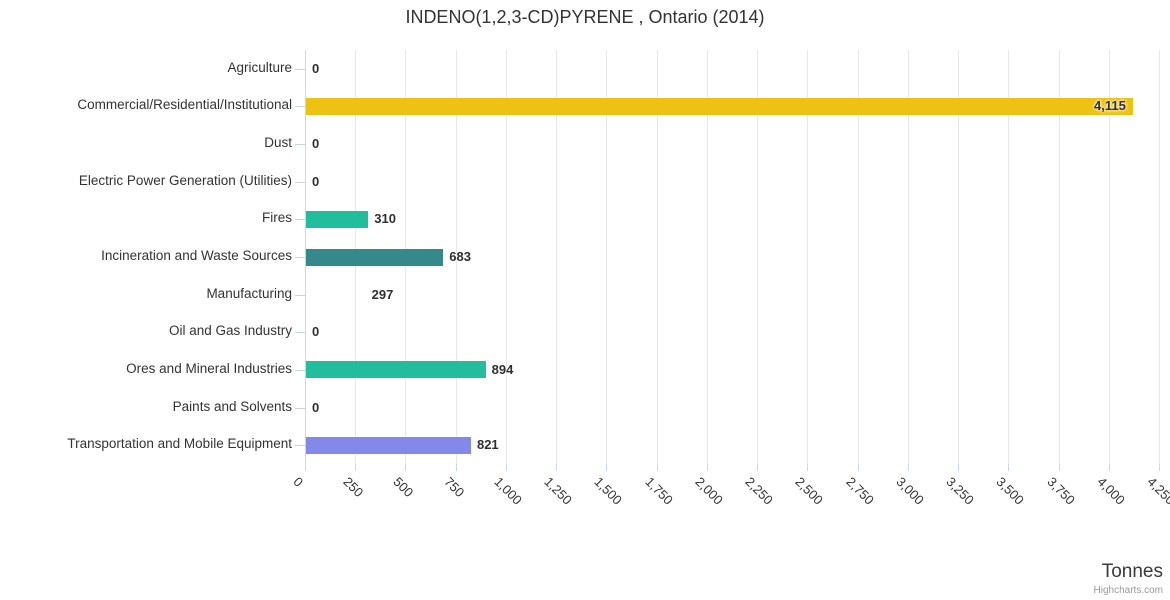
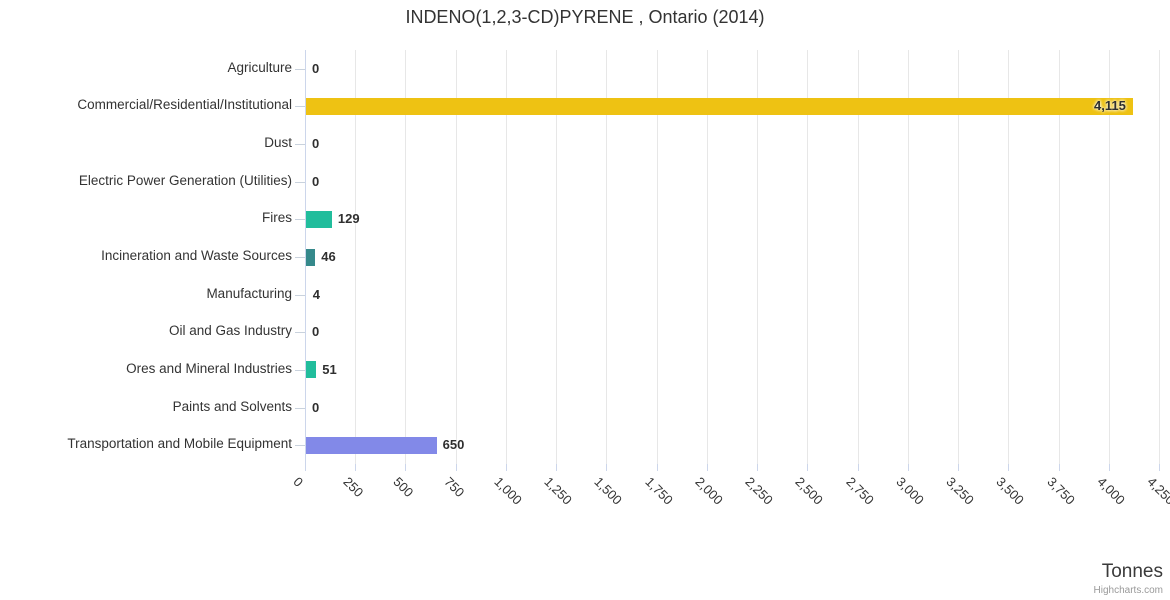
Fires: 310 -> 129
Incineration and Waste Sources: 683 -> 46
Manufacturing: 297 -> 4
Ores and Mineral Industries: 894 -> 51
Transportation and Mobile Equipment: 821 -> 650
